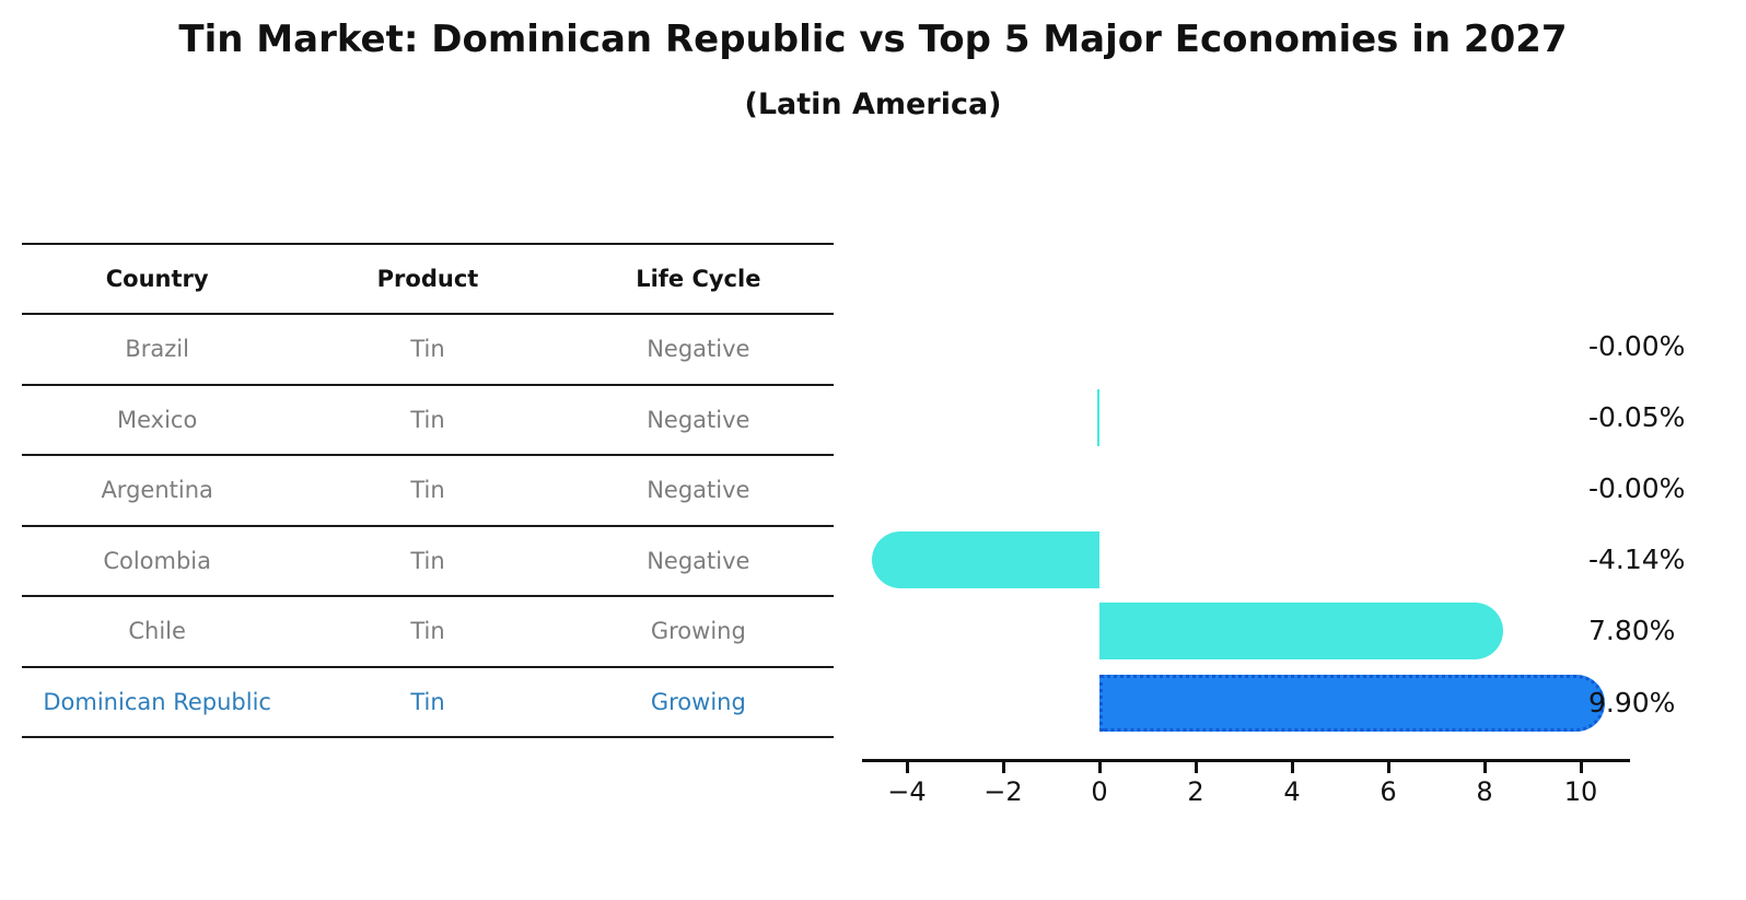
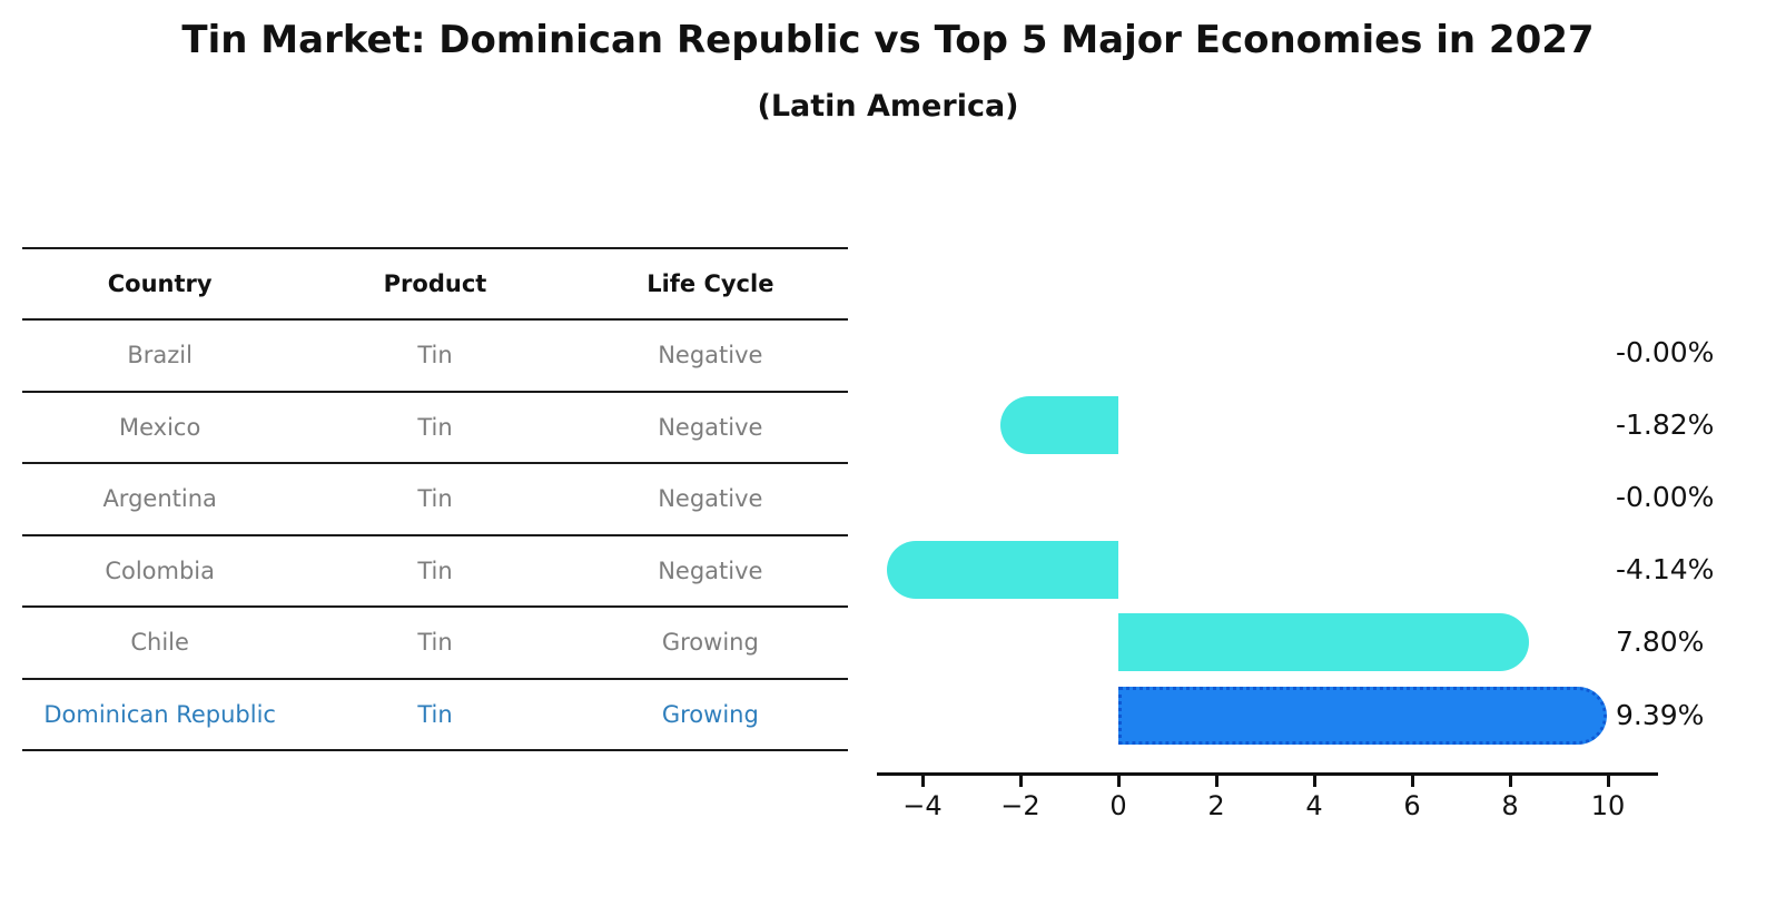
Mexico: -0.05% -> -1.82%
Dominican Republic: 9.90% -> 9.39%
